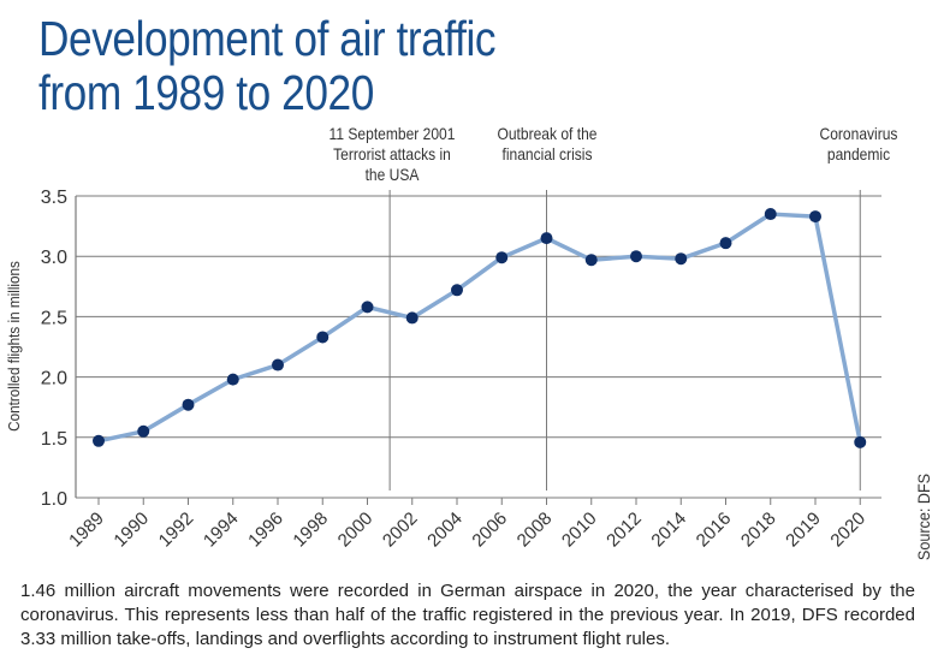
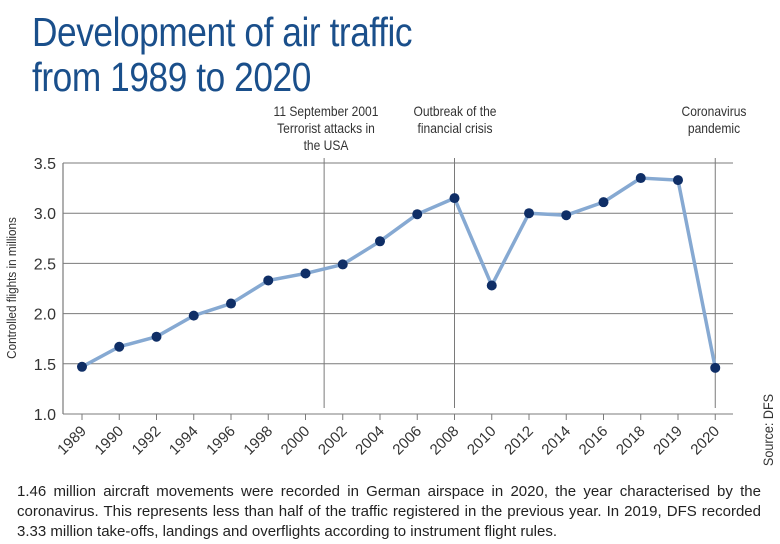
1990: 1.55 -> 1.67
2000: 2.58 -> 2.40
2010: 2.97 -> 2.28
